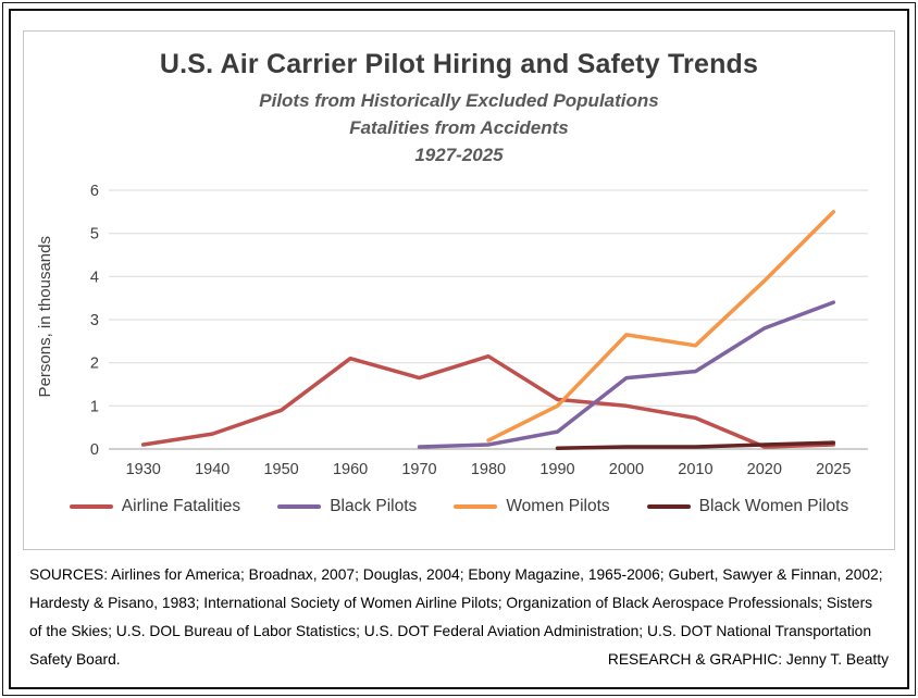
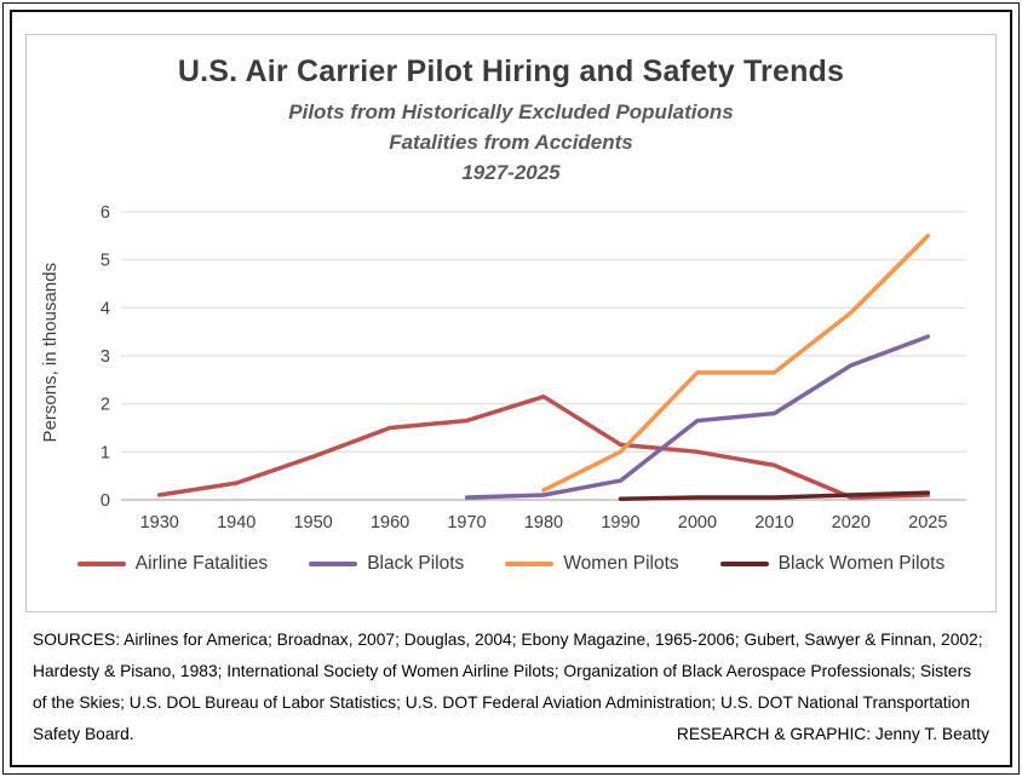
Airline Fatalities/1960: 2.1 -> 1.5
Women Pilots/2010: 2.4 -> 2.6
